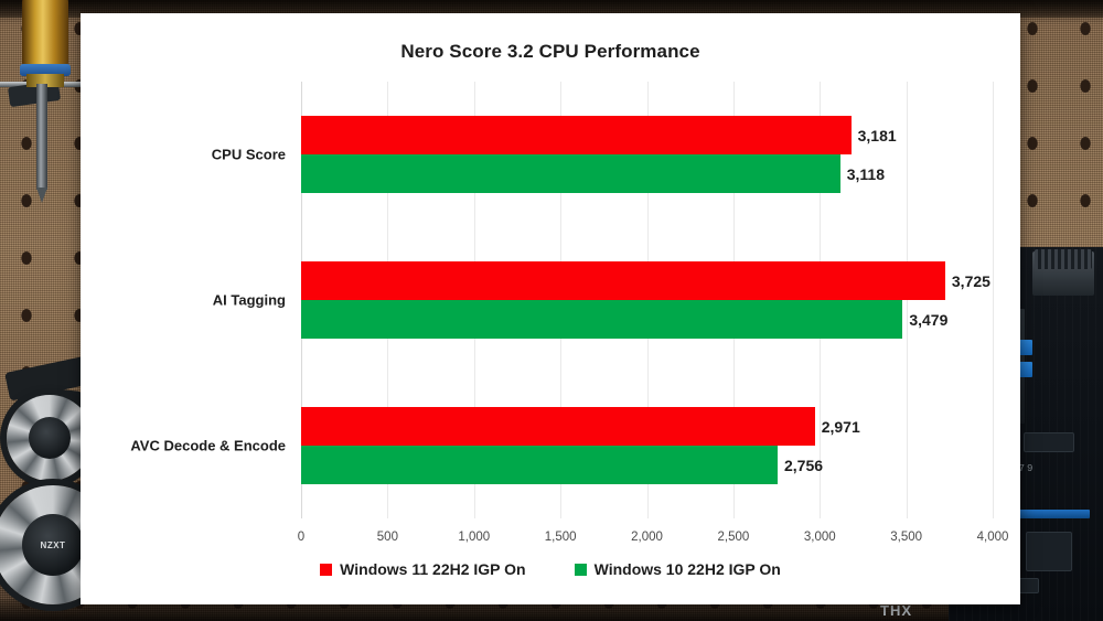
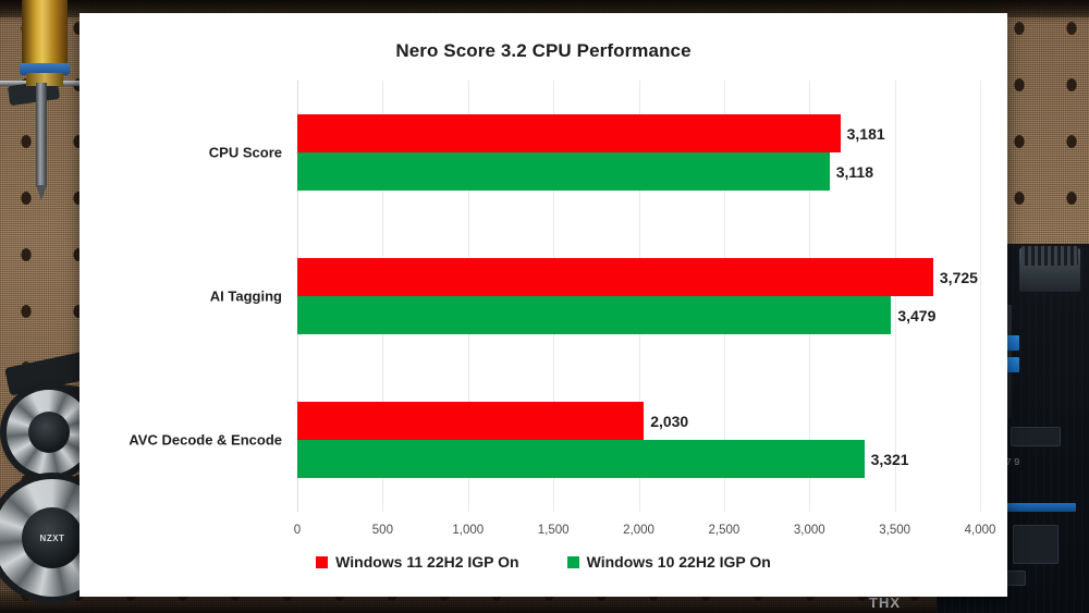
Windows 11 22H2 IGP On/AVC Decode & Encode: 2,971 -> 2,030
Windows 10 22H2 IGP On/AVC Decode & Encode: 2,756 -> 3,321
